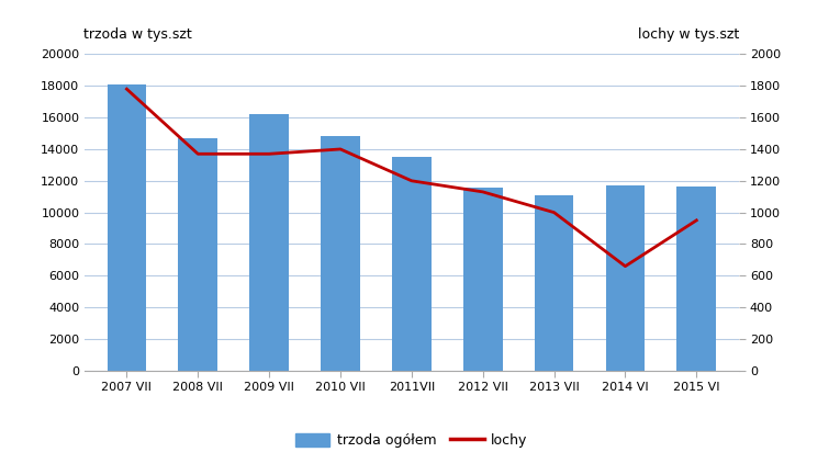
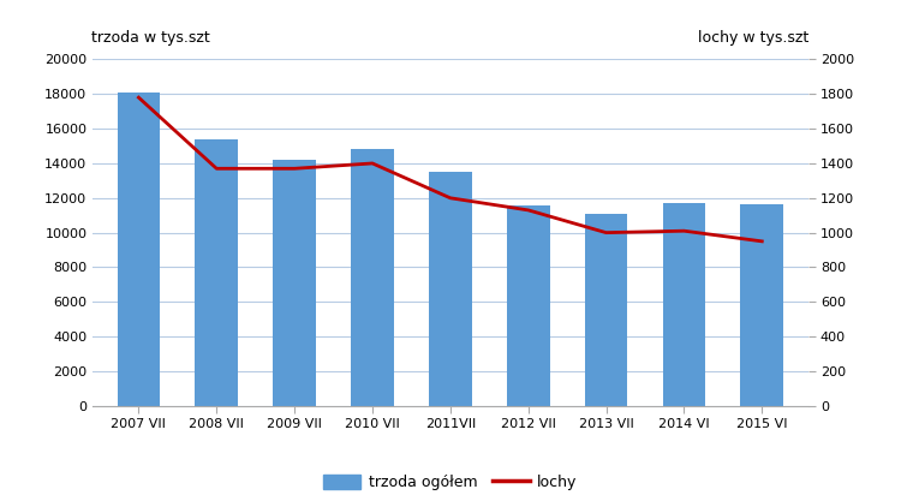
trzoda ogółem/2008 VII: 14700 -> 15400
trzoda ogółem/2009 VII: 16200 -> 14200
lochy/2014 VI: 660 -> 1010
